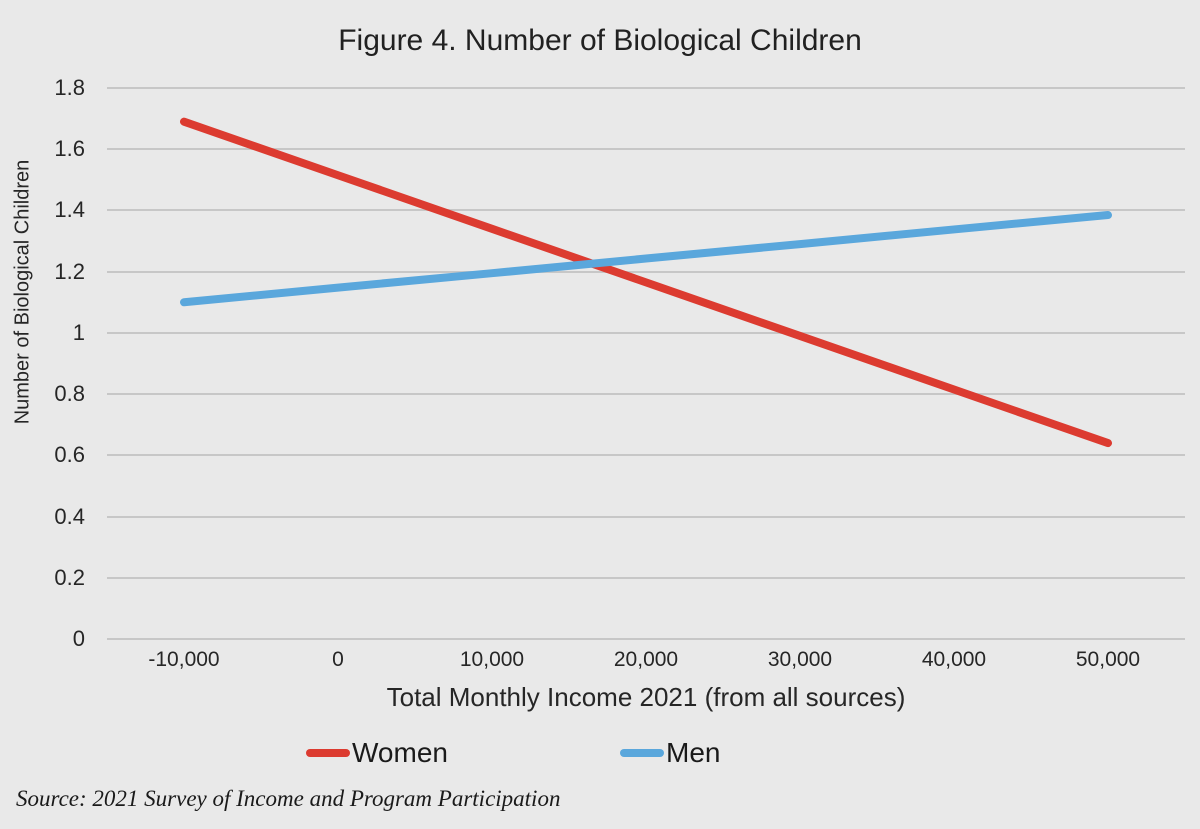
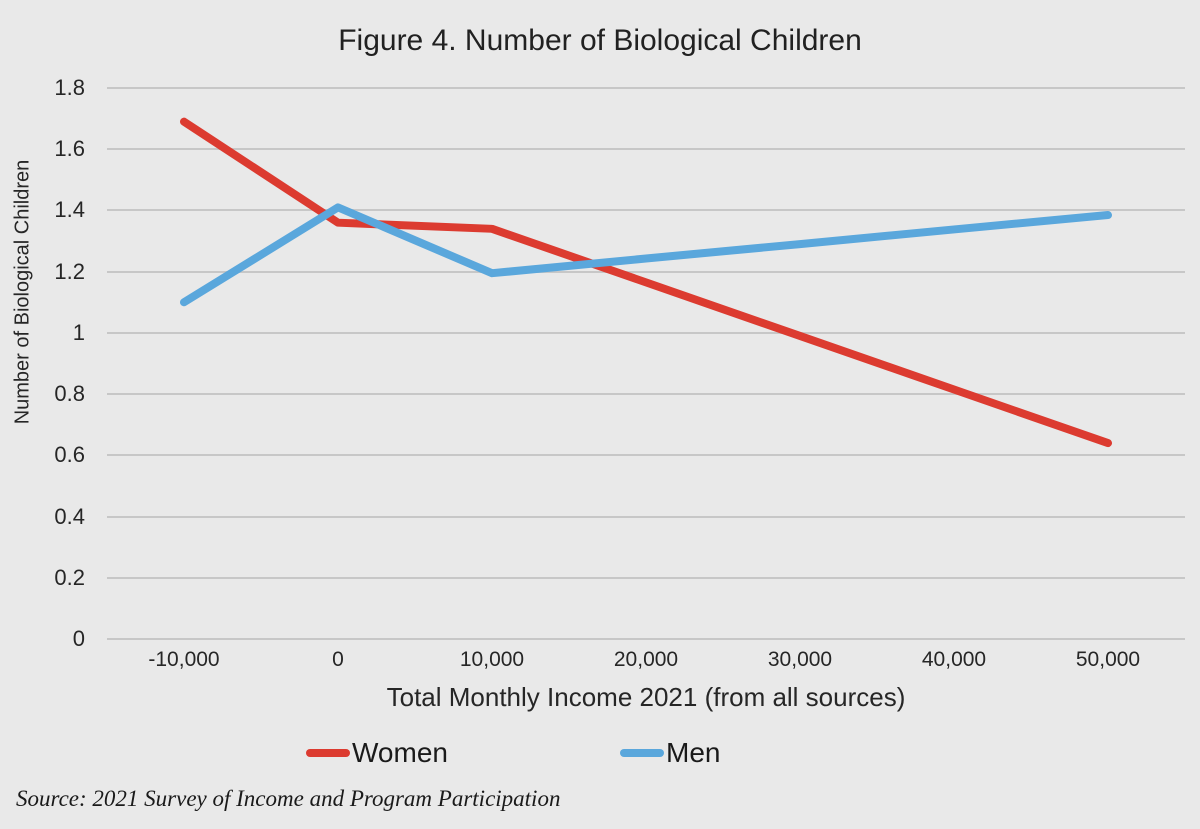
Women/0: 1.51 -> 1.36
Men/0: 1.15 -> 1.41
